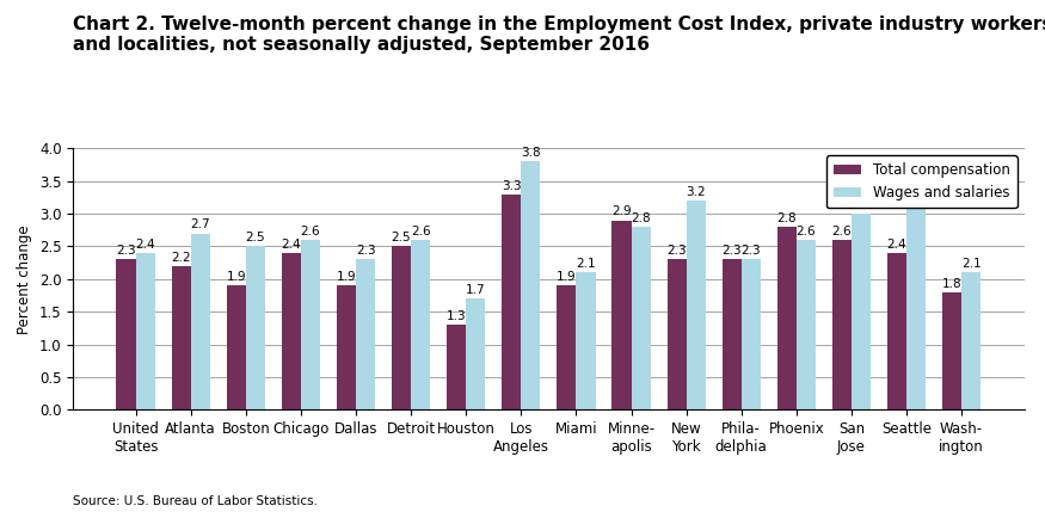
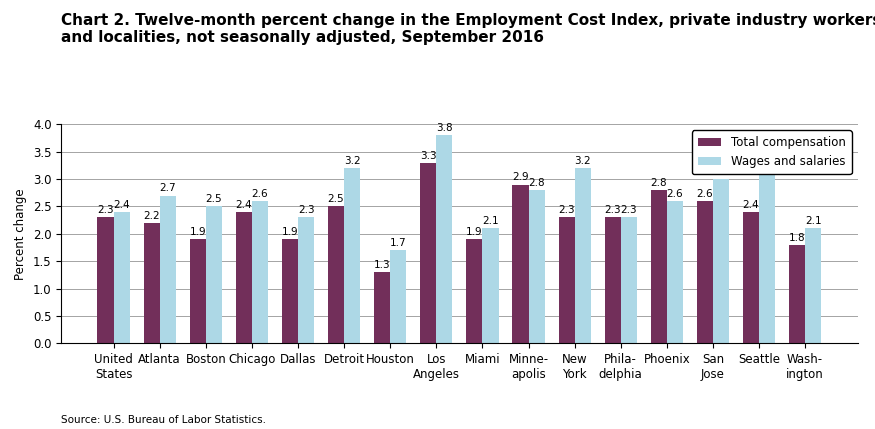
Wages and salaries/Detroit: 2.6 -> 3.2
